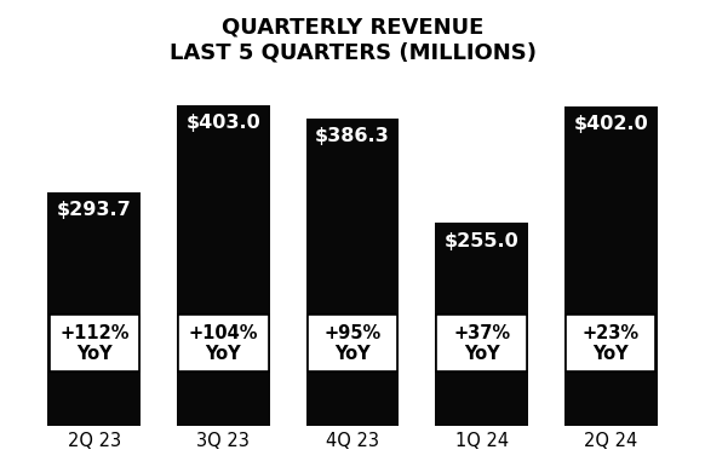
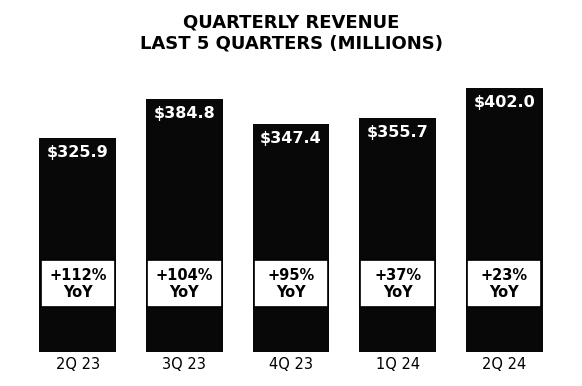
2Q 23: $293.7 -> $325.9
3Q 23: $403.0 -> $384.8
4Q 23: $386.3 -> $347.4
1Q 24: $255.0 -> $355.7
